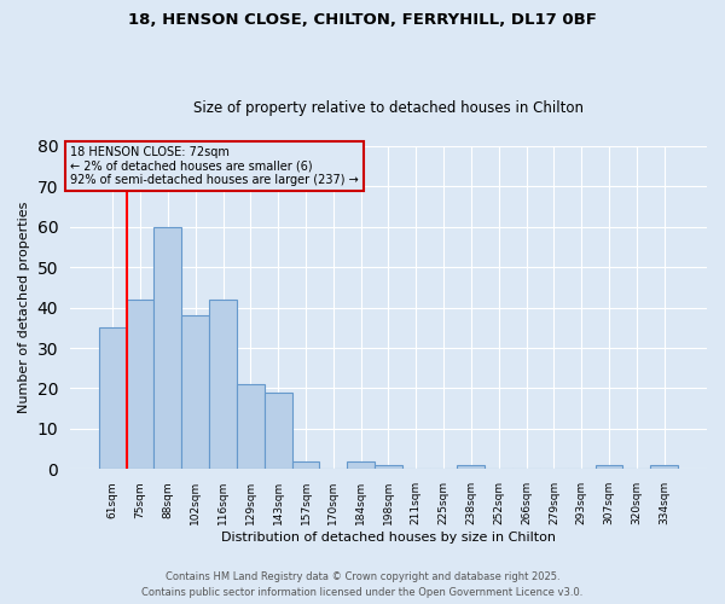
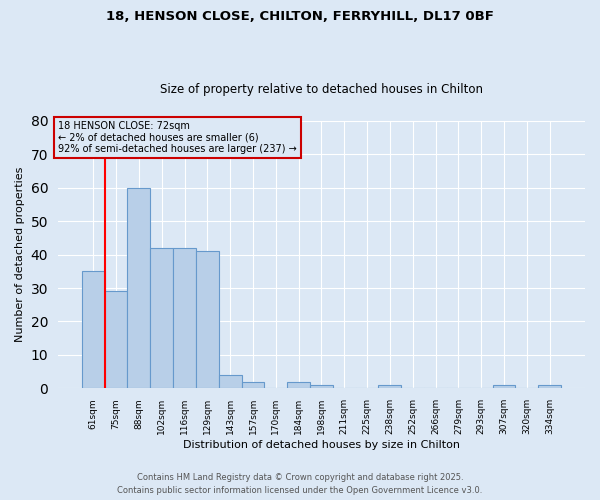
75sqm: 42 -> 29
102sqm: 38 -> 42
129sqm: 21 -> 41
143sqm: 19 -> 4
